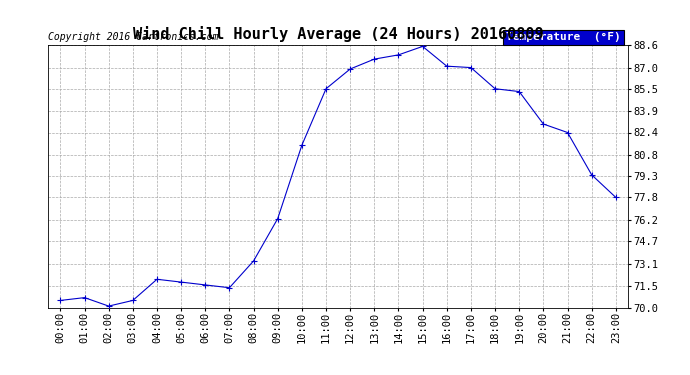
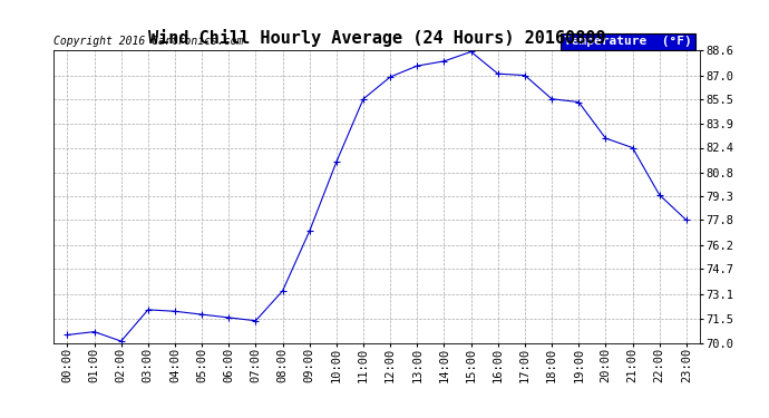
03:00: 70.5 -> 72.1
09:00: 76.3 -> 77.1
